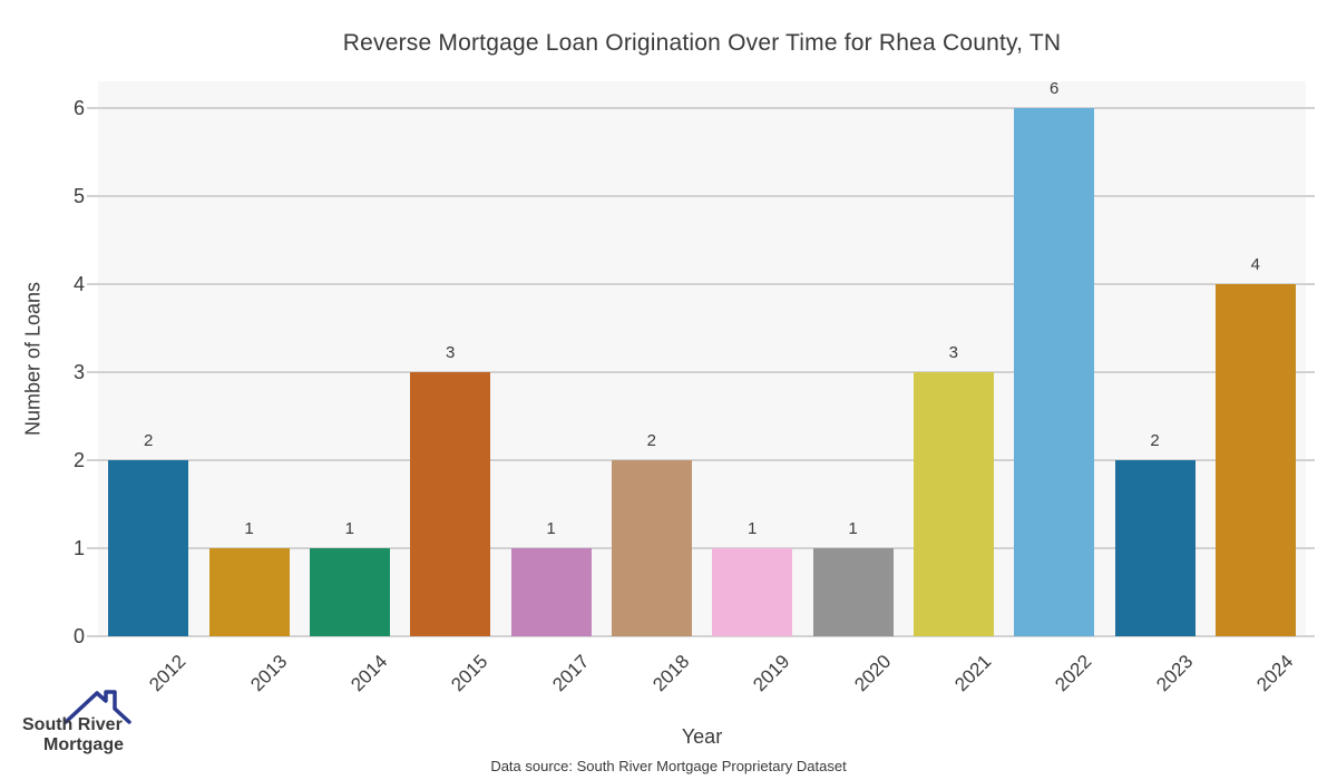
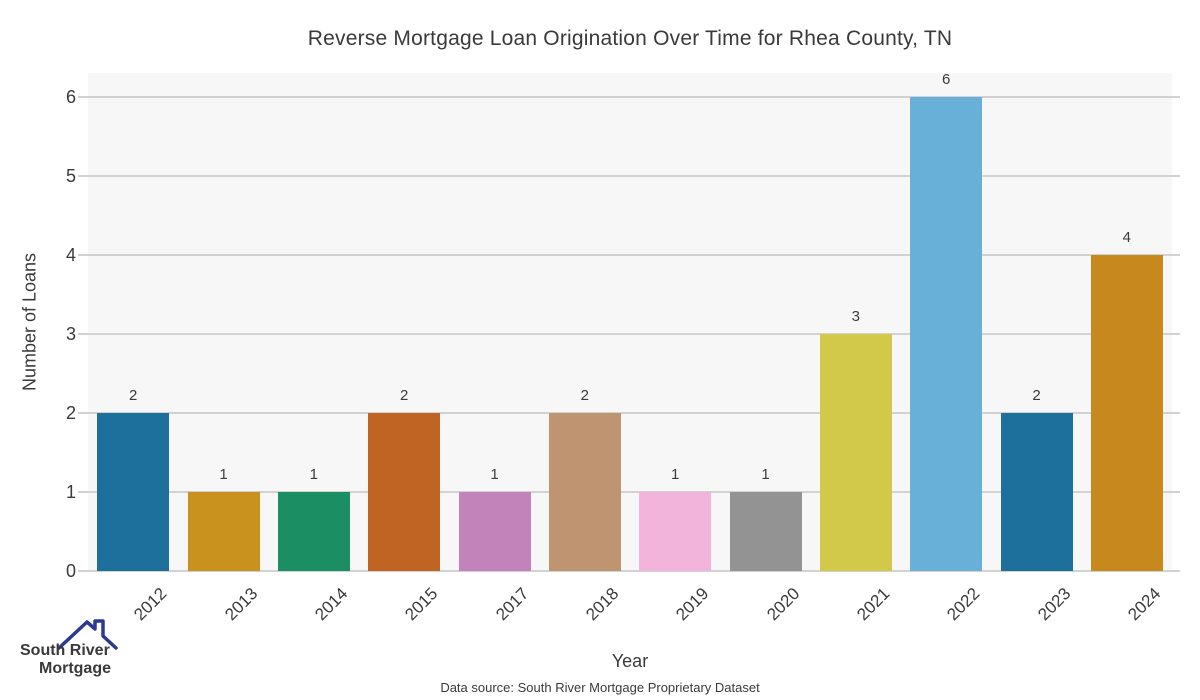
2015: 3 -> 2
